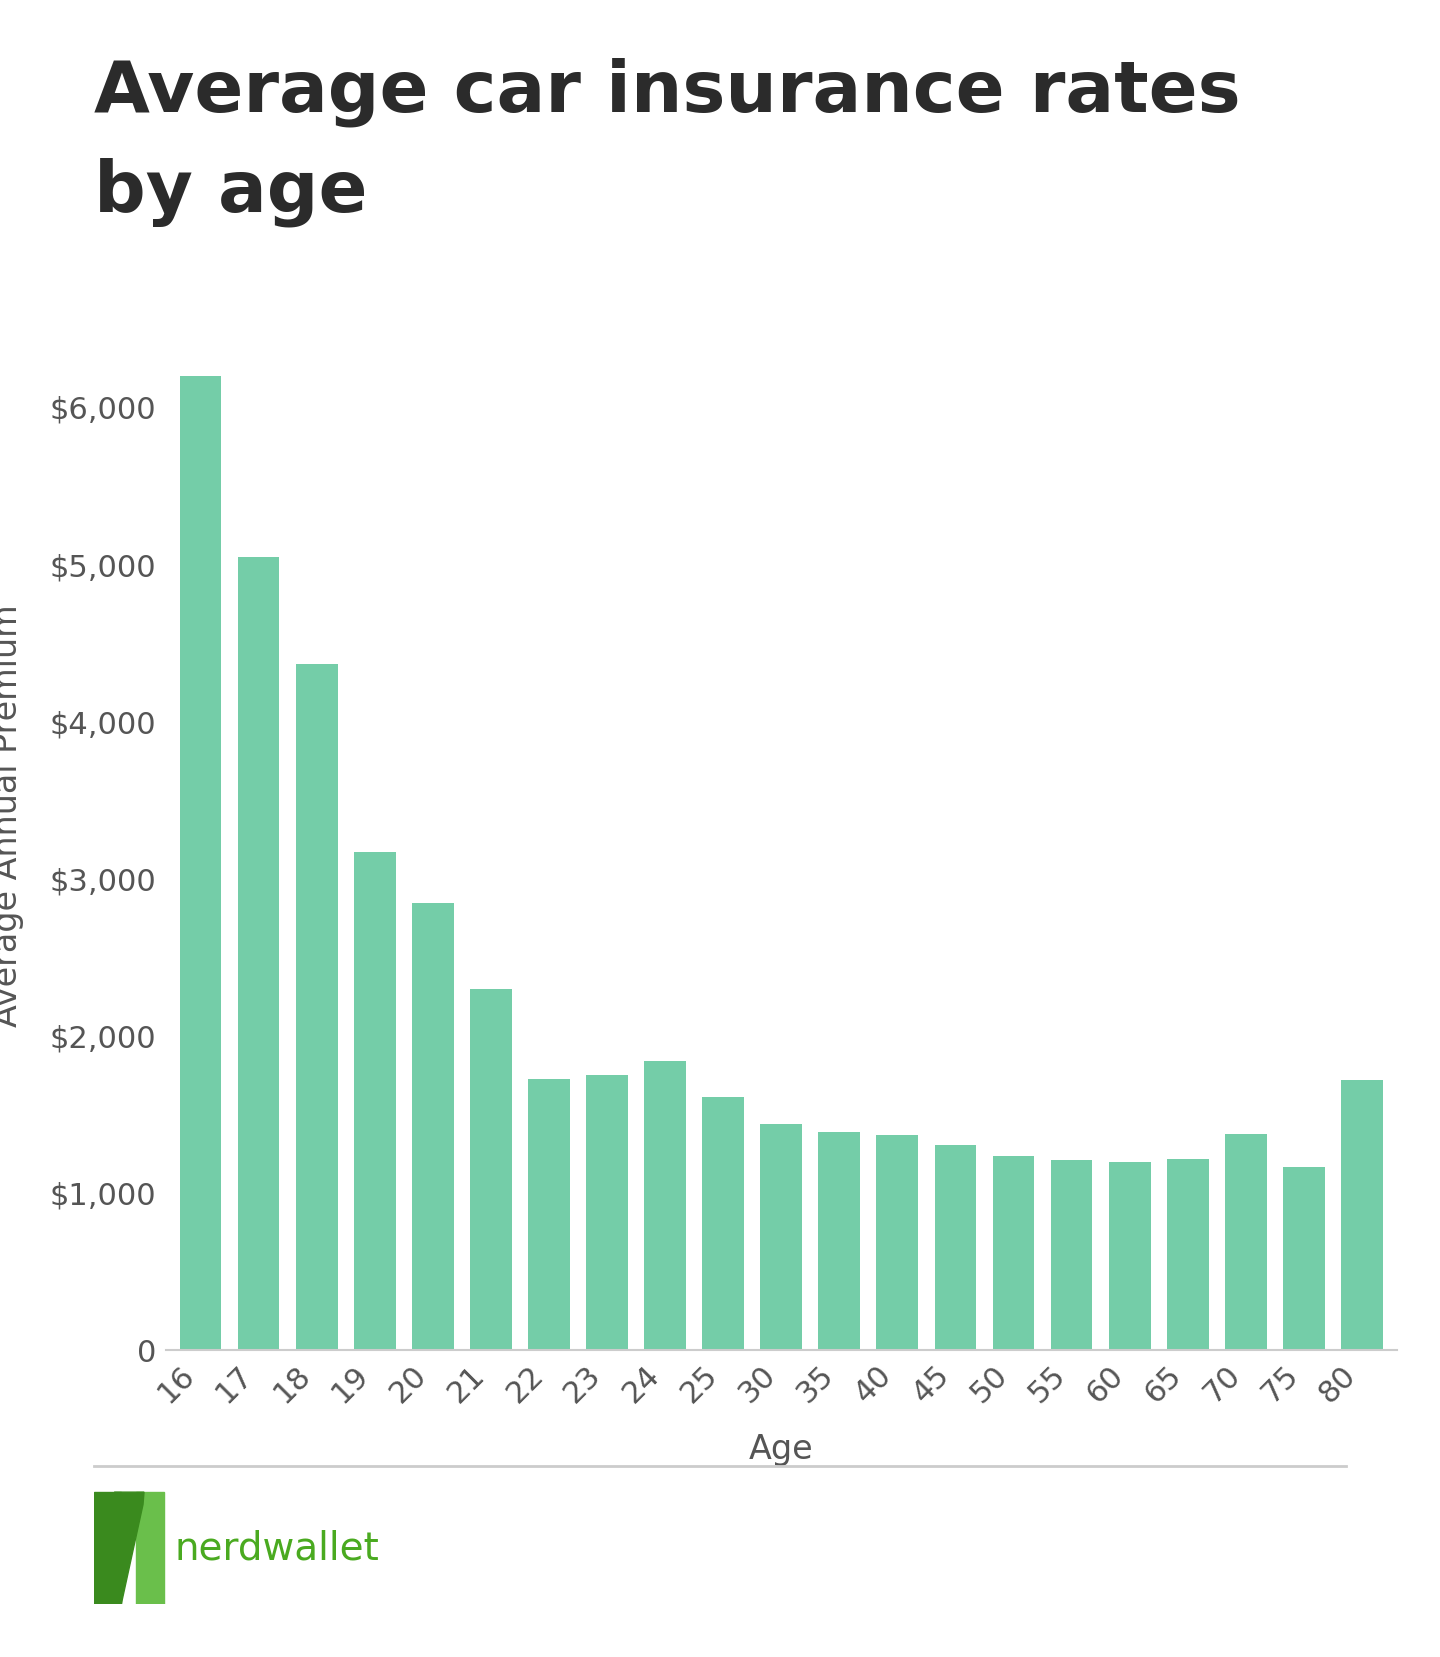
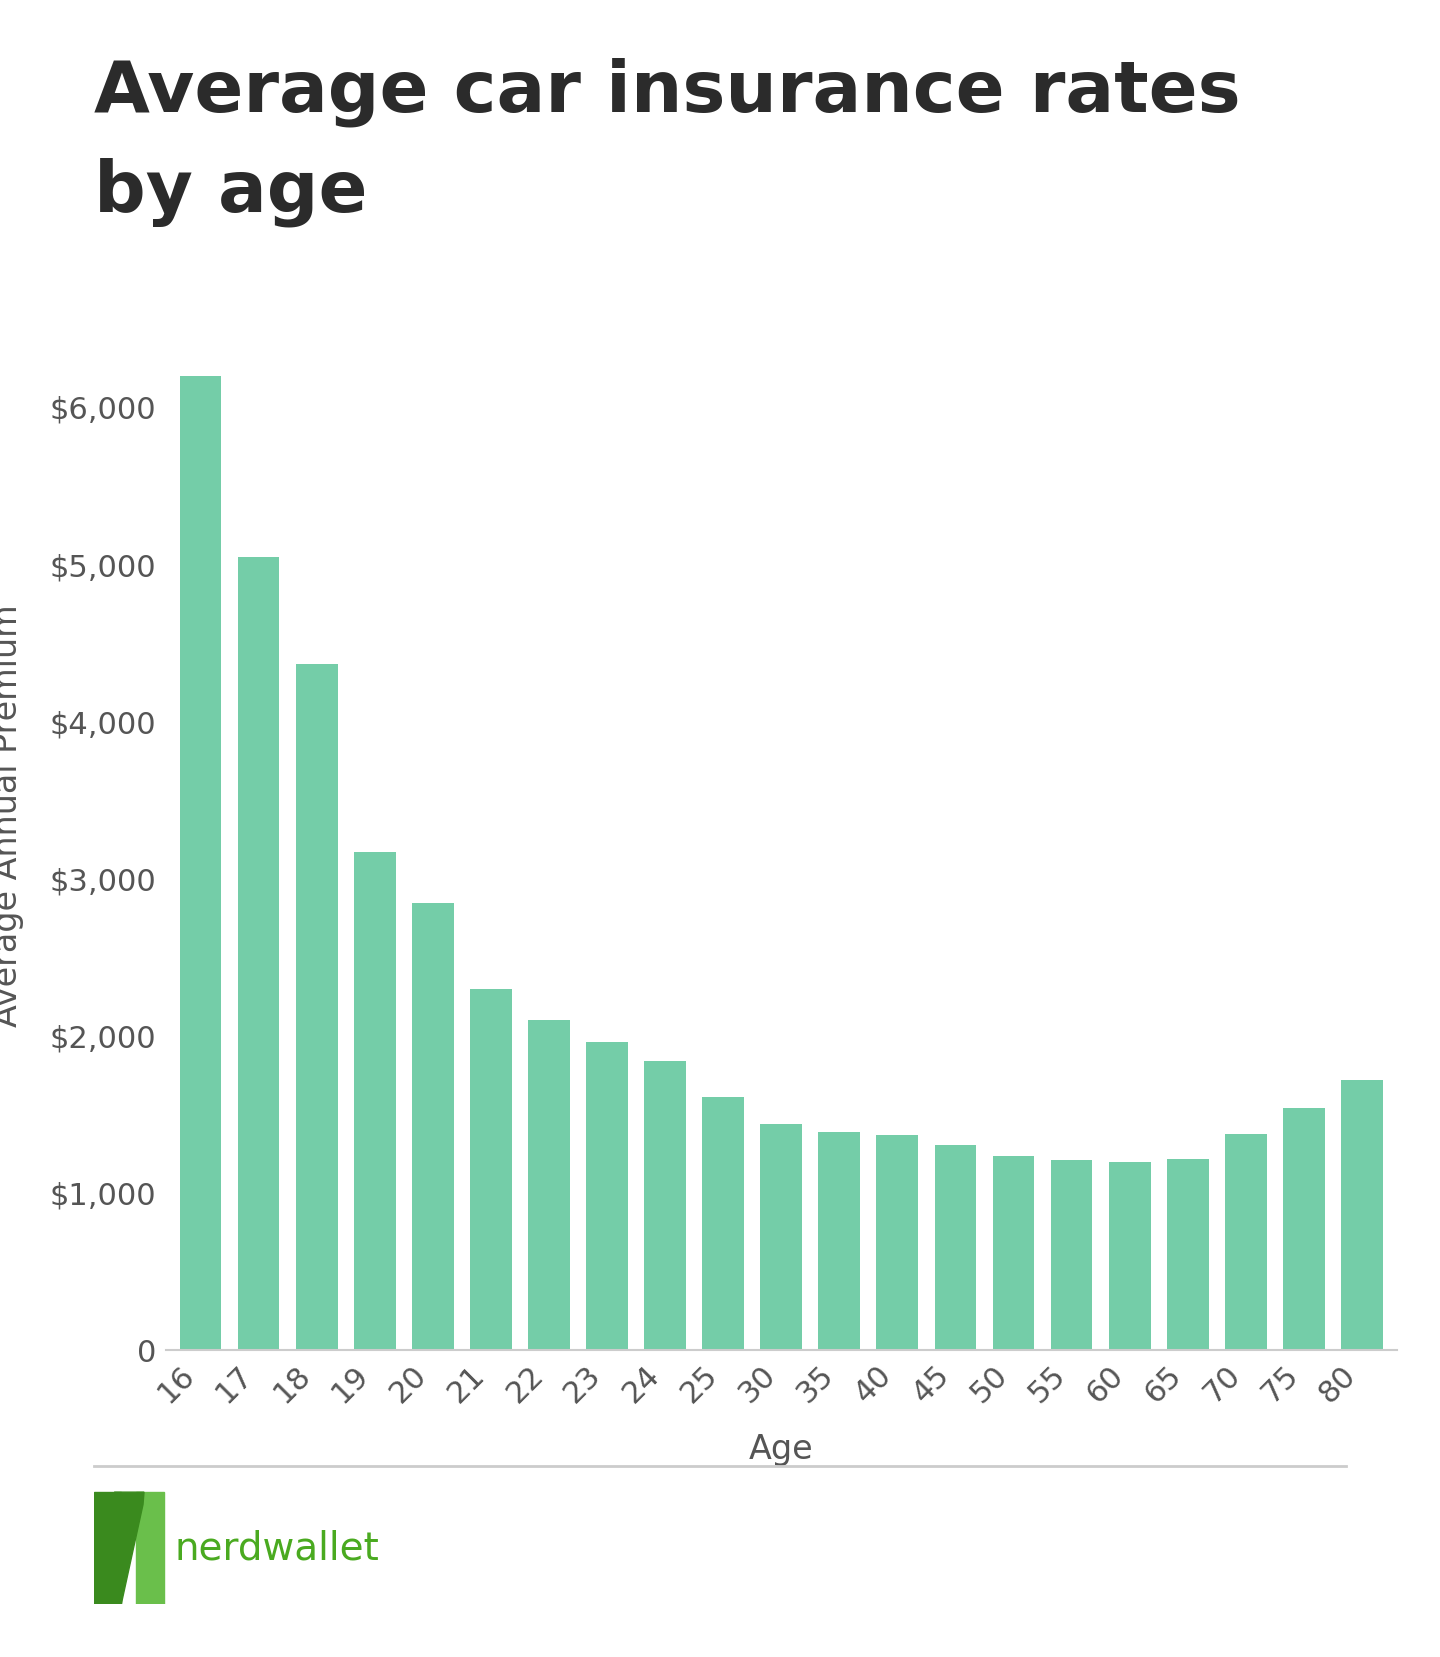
22: $1,730 -> $2,100
23: $1,750 -> $1,960
75: $1,170 -> $1,540
